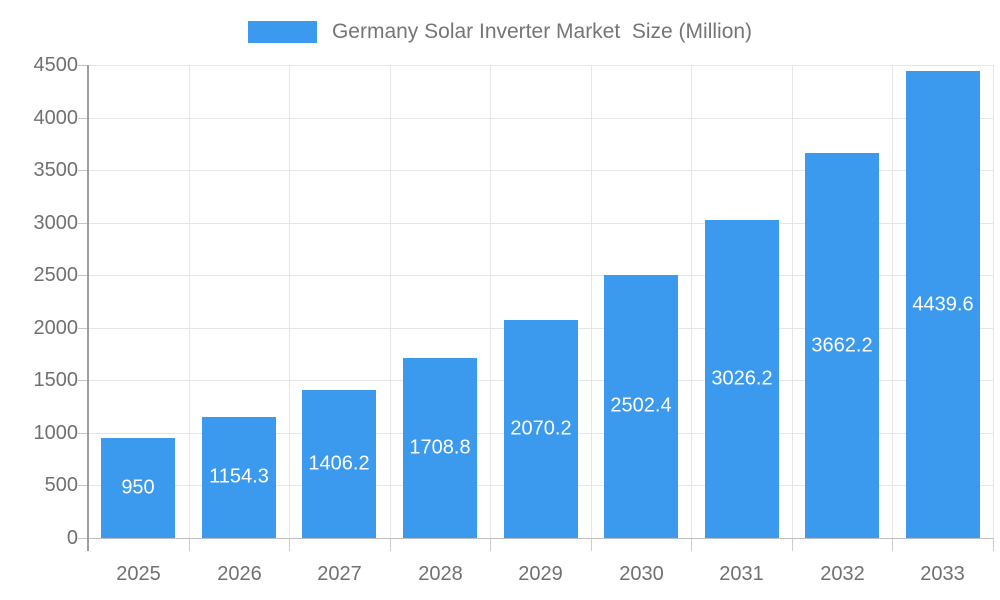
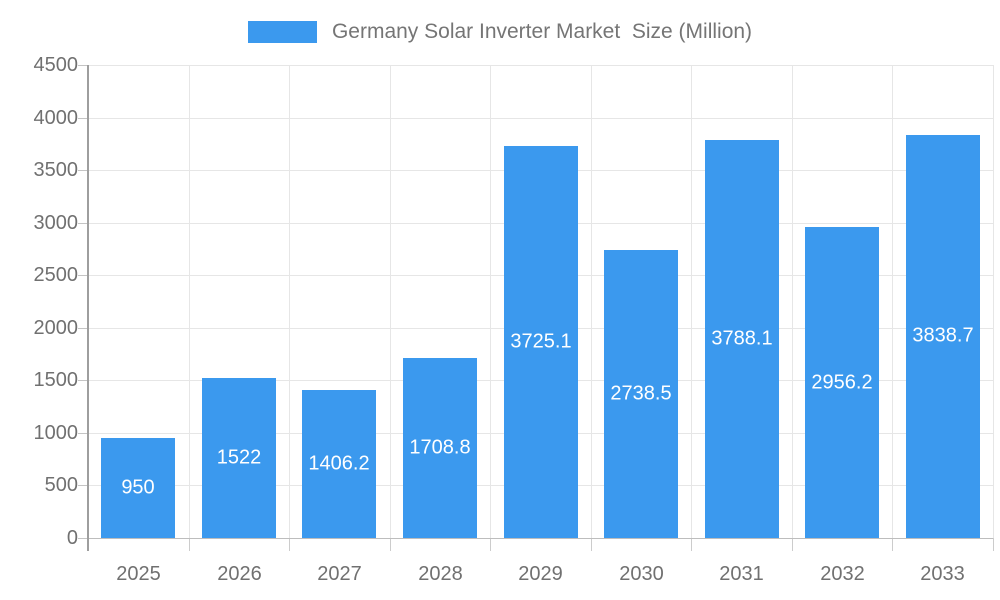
2026: 1154.3 -> 1522
2029: 2070.2 -> 3725.1
2030: 2502.4 -> 2738.5
2031: 3026.2 -> 3788.1
2032: 3662.2 -> 2956.2
2033: 4439.6 -> 3838.7
